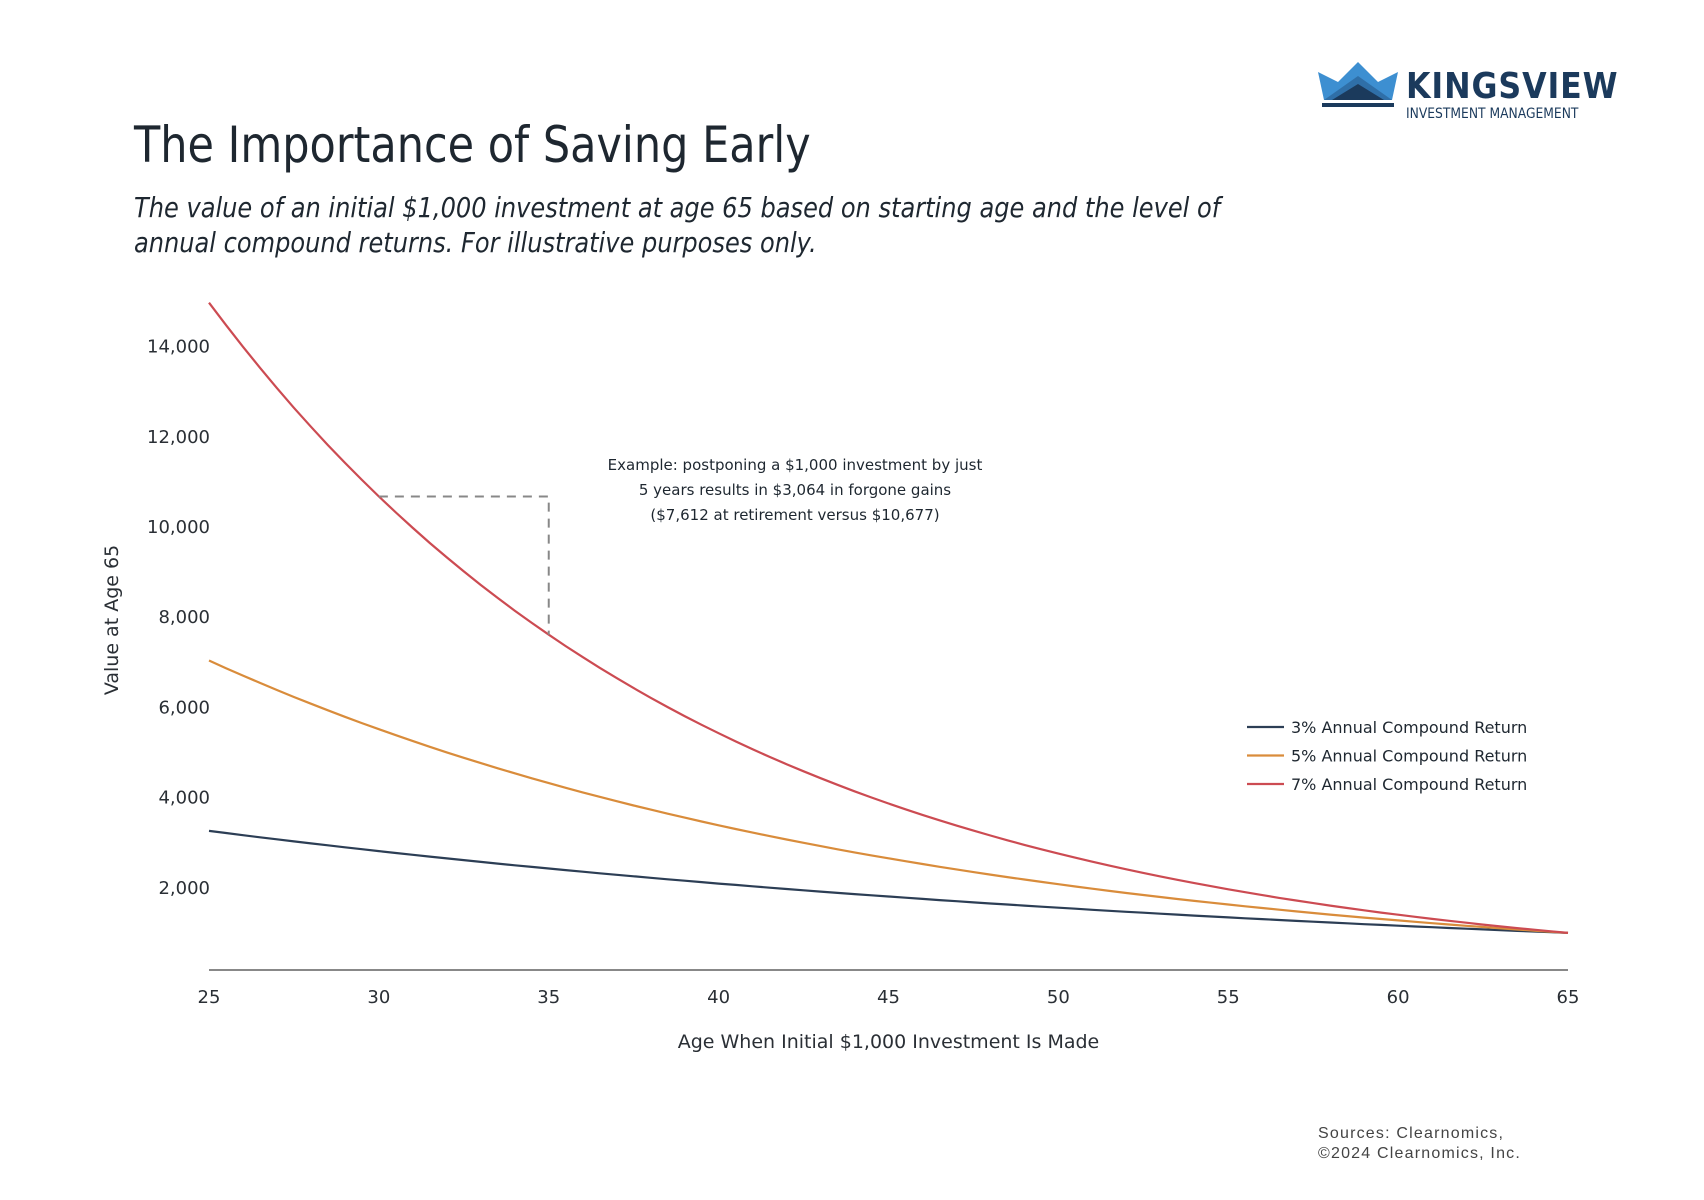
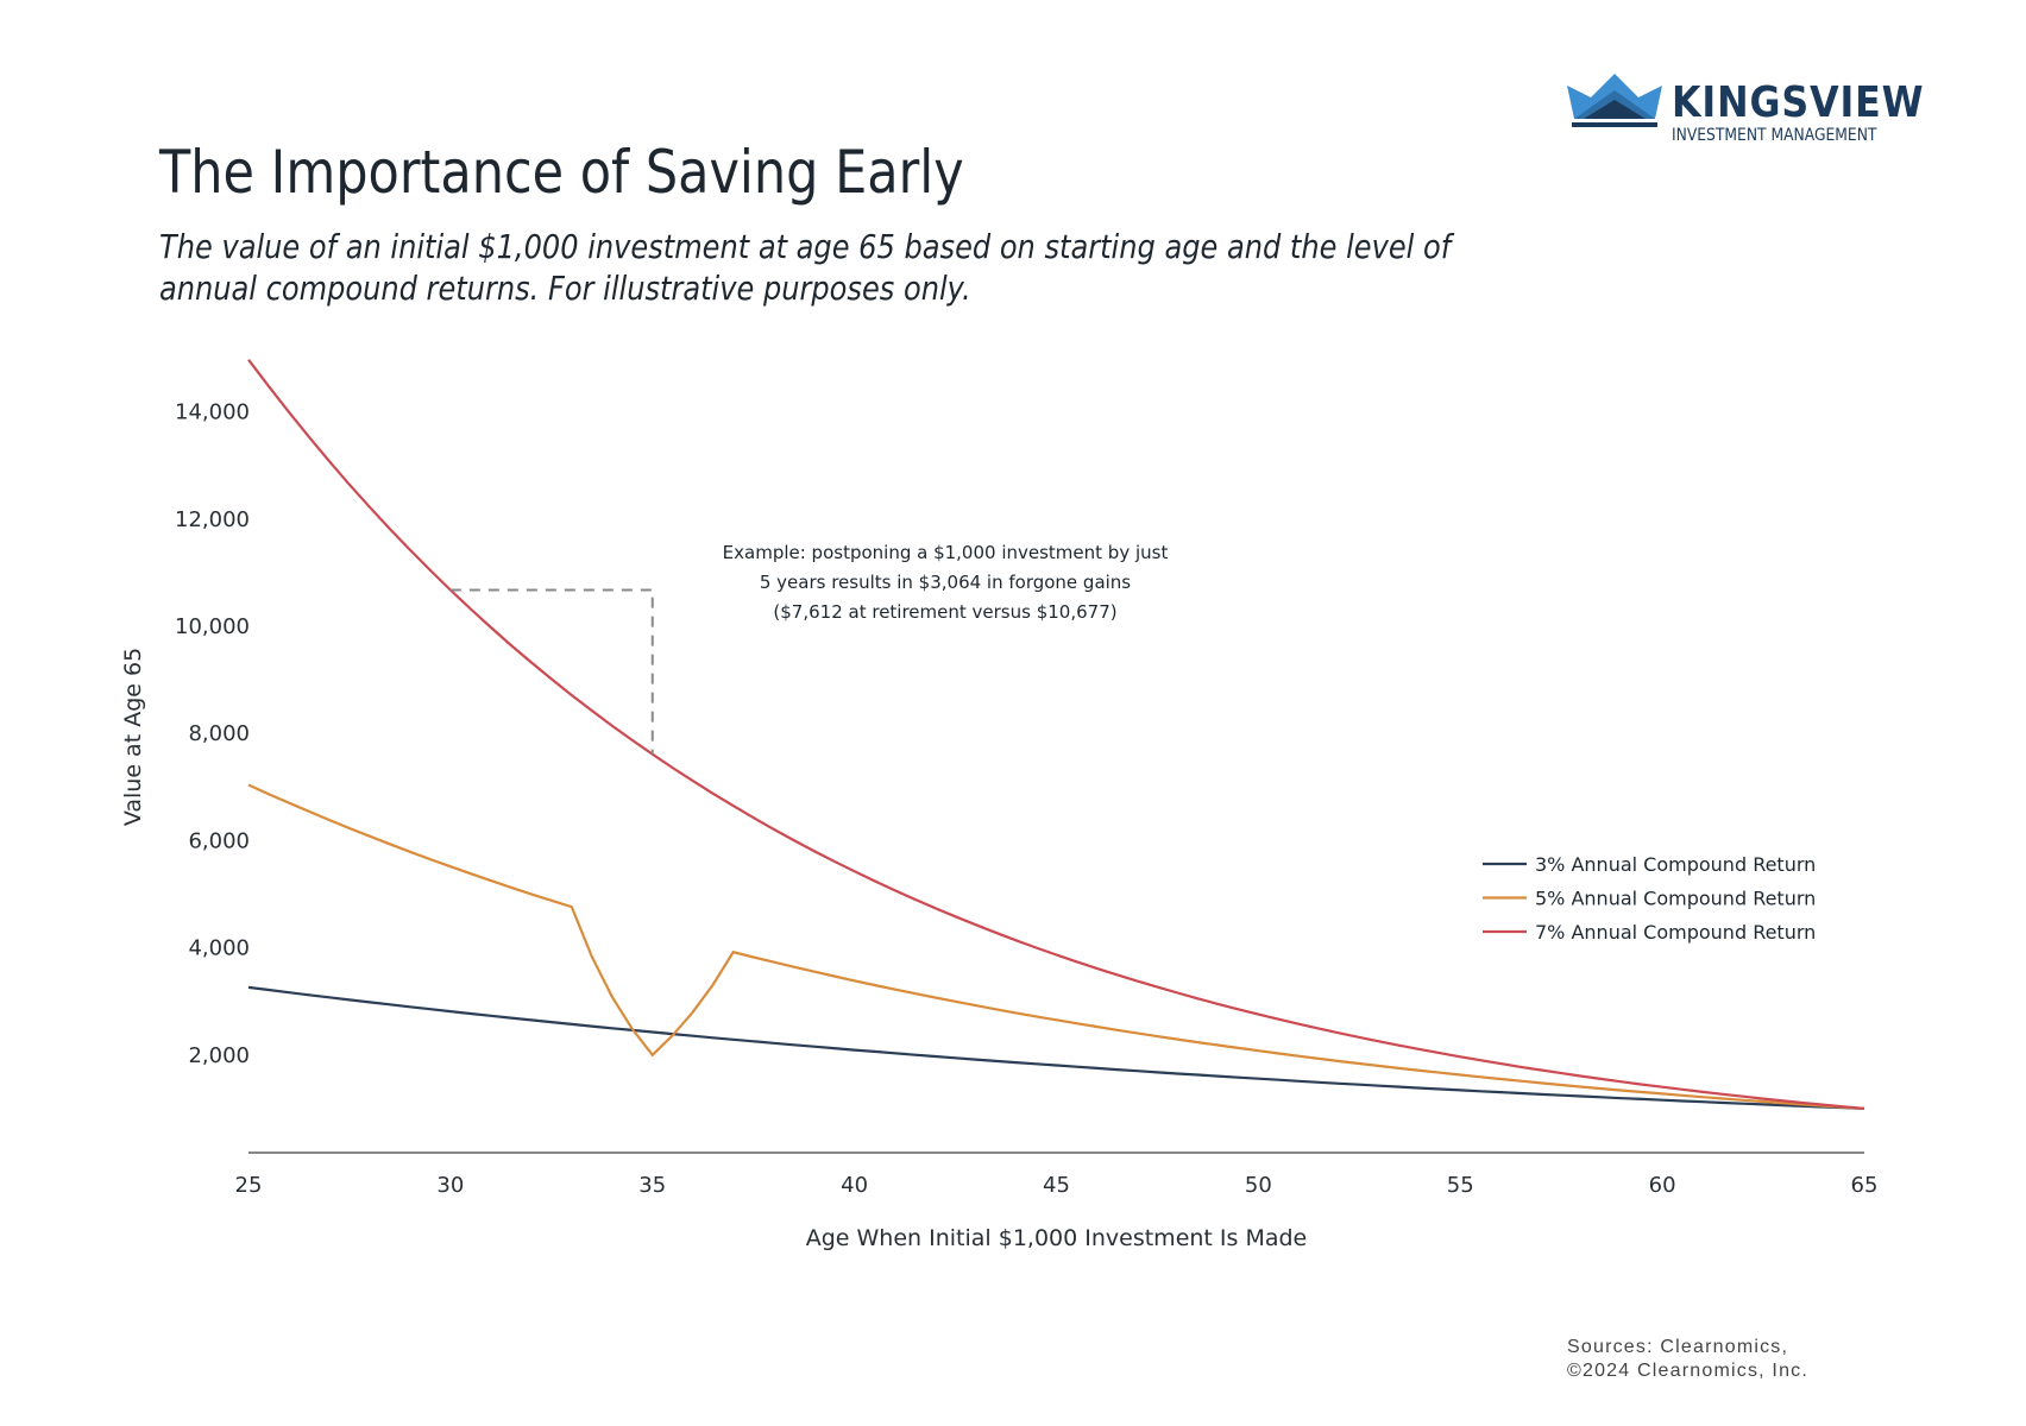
5% Annual Compound Return/35: 4300 -> 2000
